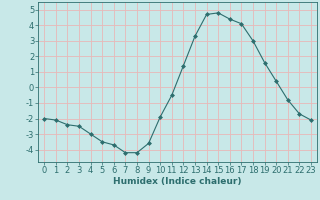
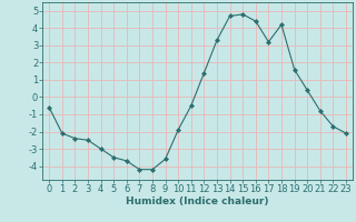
0: -2.0 -> -0.6
17: 4.1 -> 3.2
18: 3.0 -> 4.2
